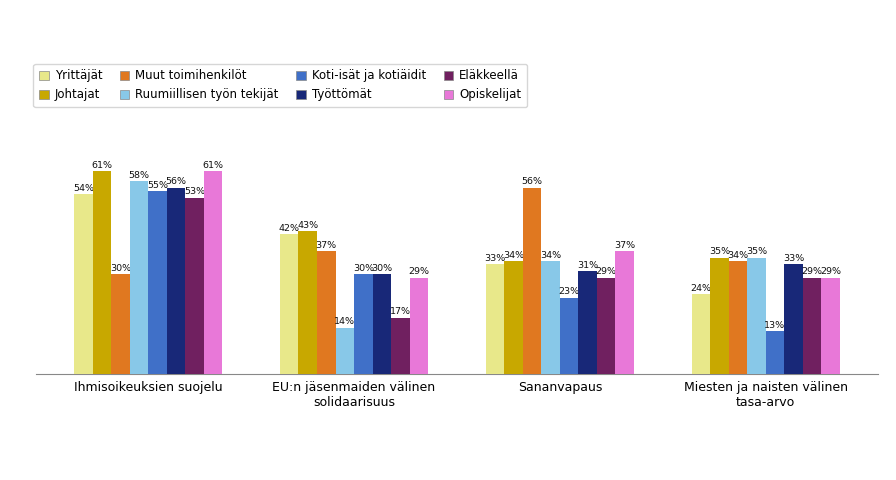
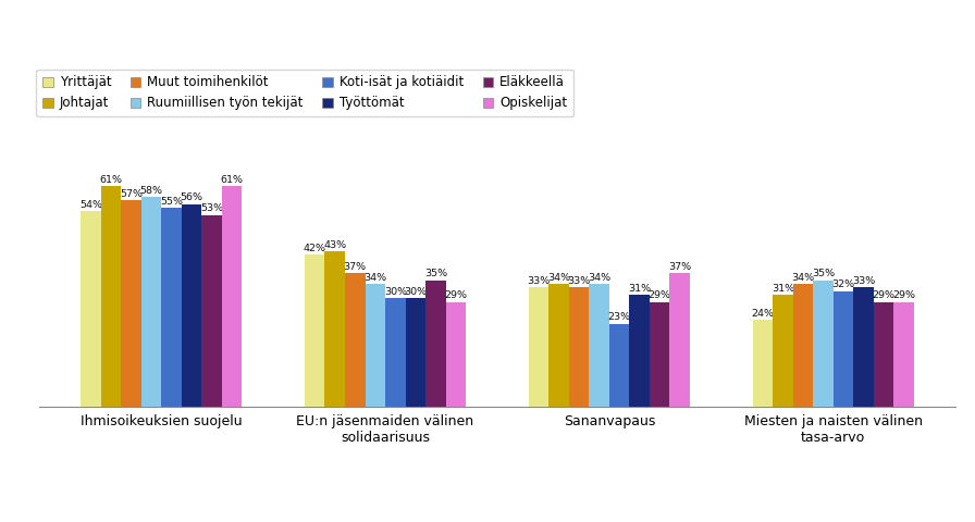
Muut toimihenkilöt/Ihmisoikeuksien suojelu: 30% -> 57%
Ruumiillisen työn tekijät/EU:n jäsenmaiden välinen solidaarisuus: 14% -> 34%
Eläkkeellä/EU:n jäsenmaiden välinen solidaarisuus: 17% -> 35%
Muut toimihenkilöt/Sananvapaus: 56% -> 33%
Johtajat/Miesten ja naisten välinen tasa-arvo: 35% -> 31%
Koti-isät ja kotiäidit/Miesten ja naisten välinen tasa-arvo: 13% -> 32%
